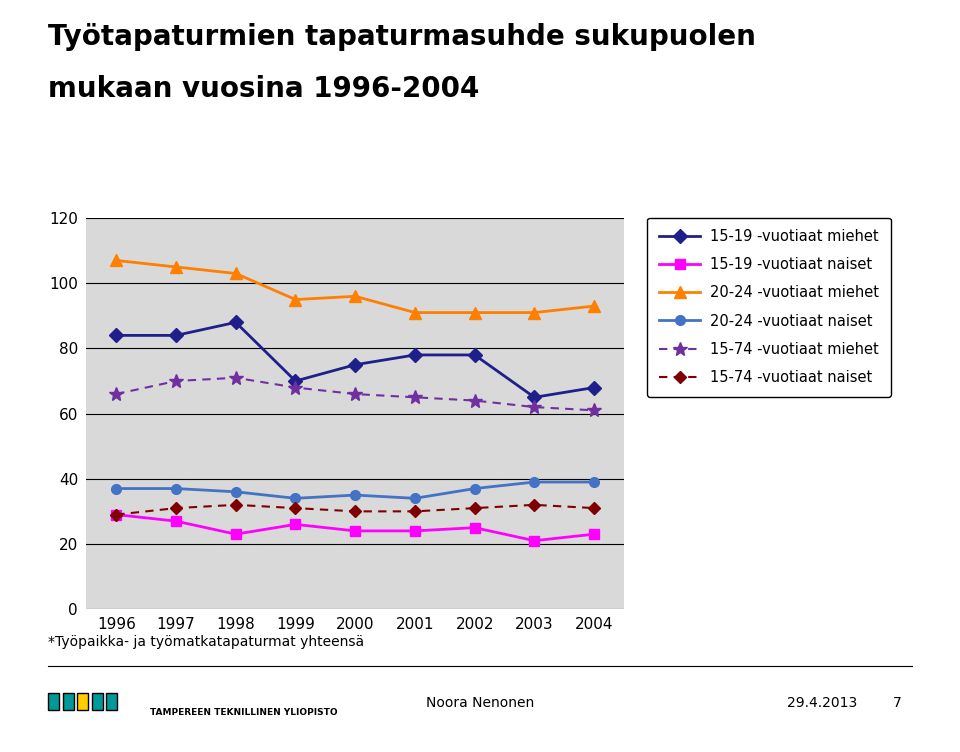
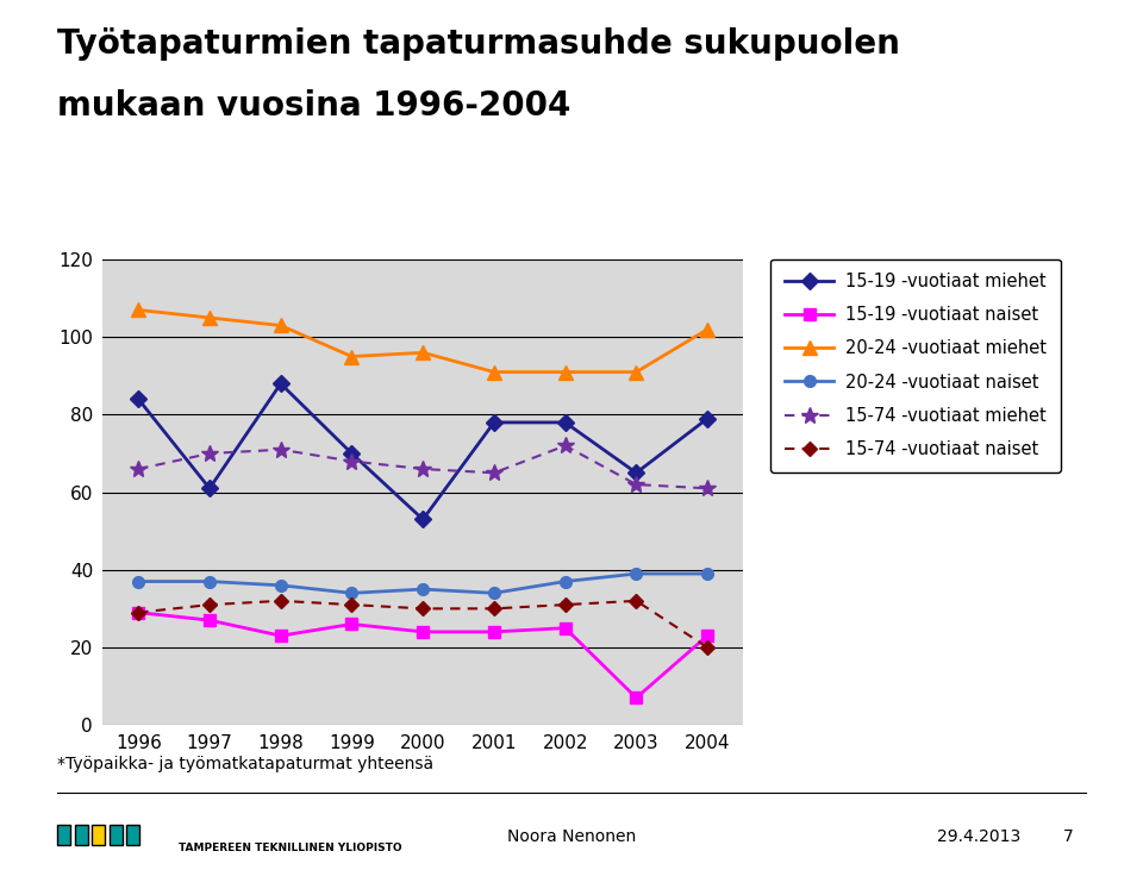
15-19 -vuotiaat miehet/1997: 84 -> 61
15-19 -vuotiaat miehet/2000: 75 -> 53
15-74 -vuotiaat miehet/2002: 64 -> 72
15-19 -vuotiaat naiset/2003: 21 -> 7
15-19 -vuotiaat miehet/2004: 68 -> 79
20-24 -vuotiaat miehet/2004: 93 -> 102
15-74 -vuotiaat naiset/2004: 31 -> 20
